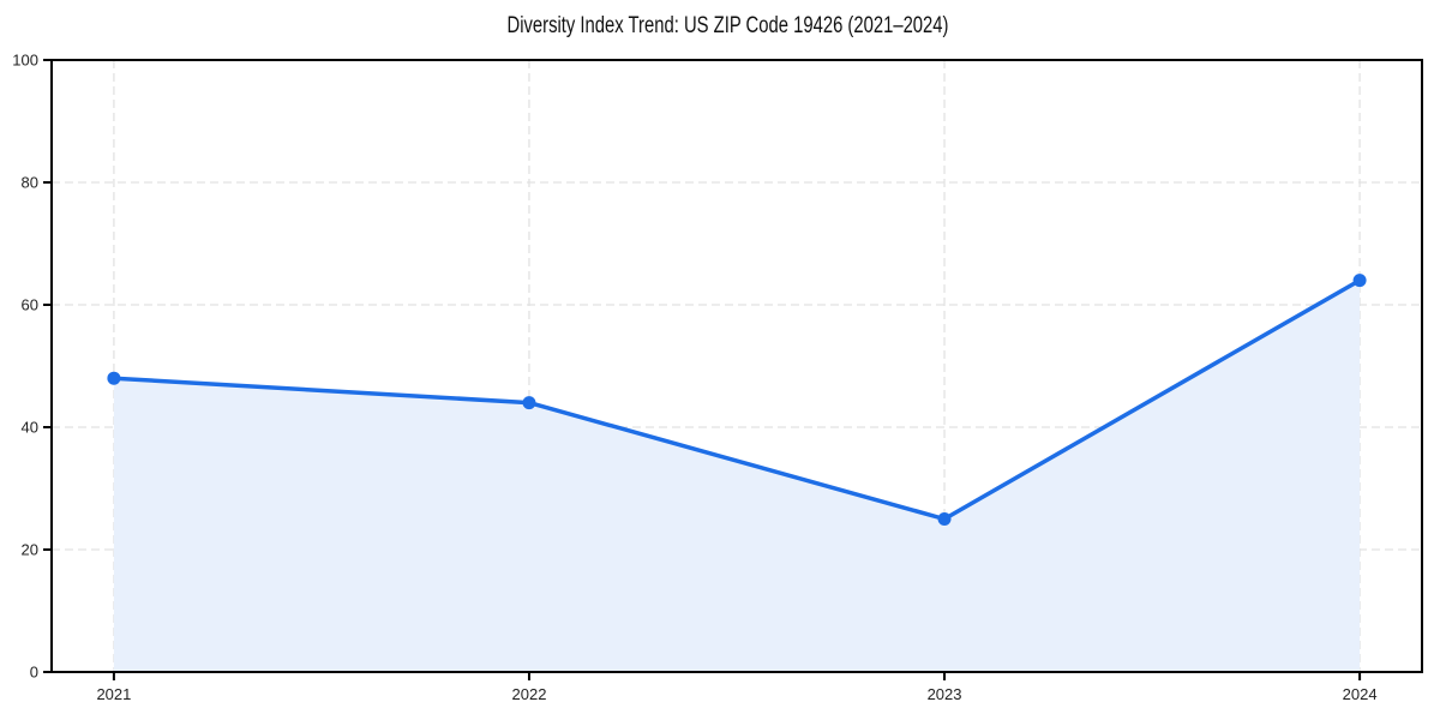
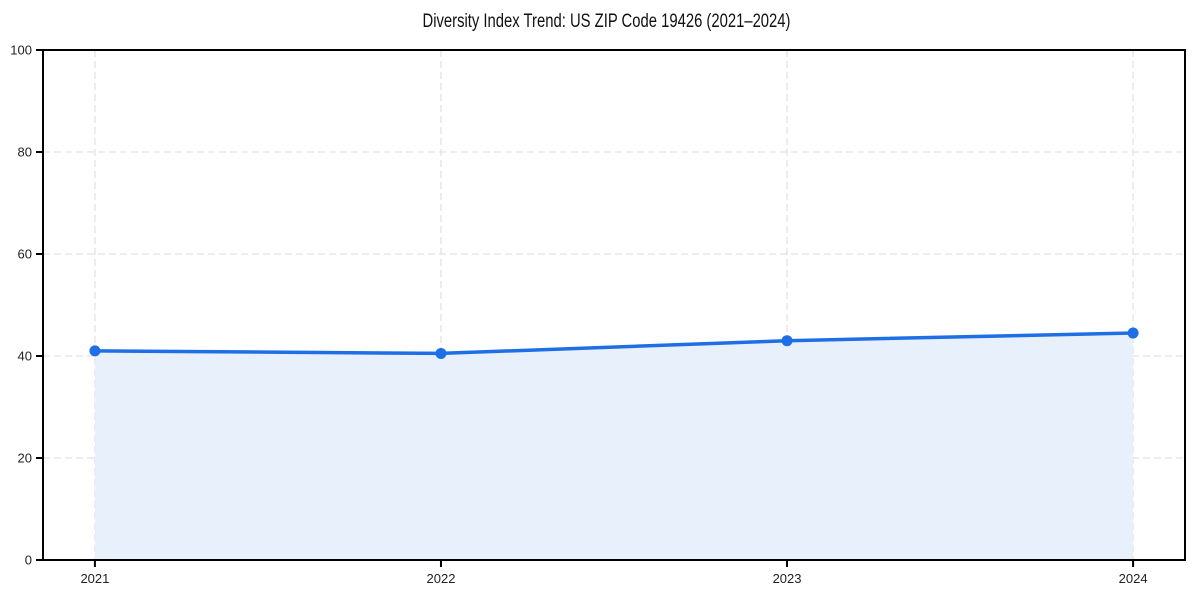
2021: 48 -> 41
2022: 44 -> 40
2023: 25 -> 43
2024: 64 -> 44
